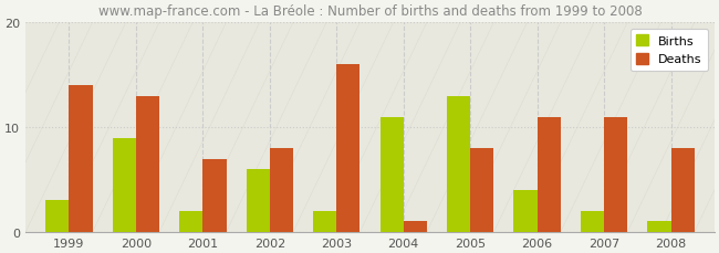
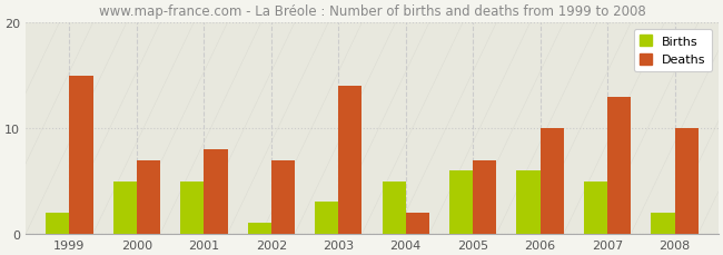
Births/1999: 3 -> 2
Deaths/1999: 14 -> 15
Births/2000: 9 -> 5
Deaths/2000: 13 -> 7
Births/2001: 2 -> 5
Deaths/2001: 7 -> 8
Births/2002: 6 -> 1
Deaths/2002: 8 -> 7
Births/2003: 2 -> 3
Deaths/2003: 16 -> 14
Births/2004: 11 -> 5
Deaths/2004: 1 -> 2
Births/2005: 13 -> 6
Deaths/2005: 8 -> 7
Births/2006: 4 -> 6
Deaths/2006: 11 -> 10
Births/2007: 2 -> 5
Deaths/2007: 11 -> 13
Births/2008: 1 -> 2
Deaths/2008: 8 -> 10
